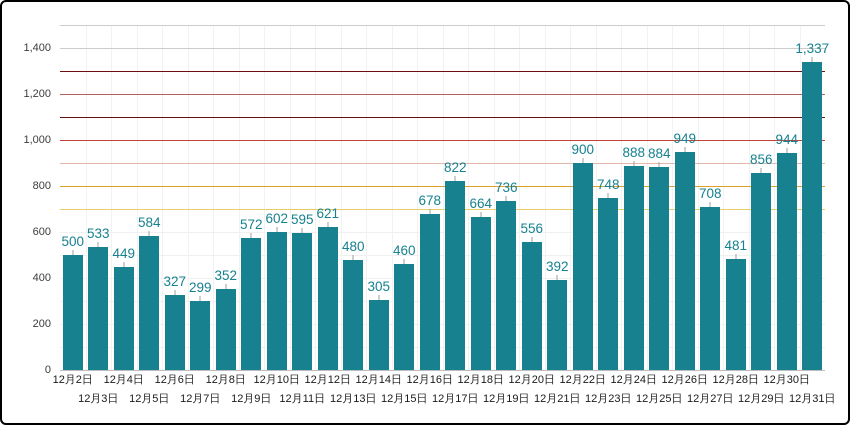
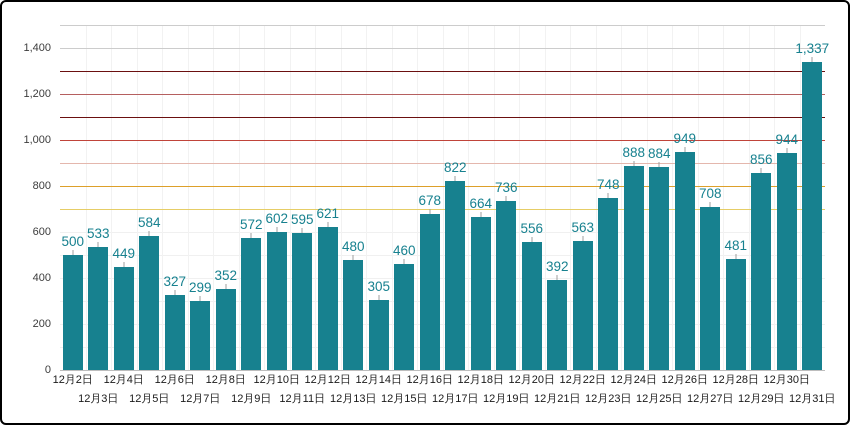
12月22日: 900 -> 563
